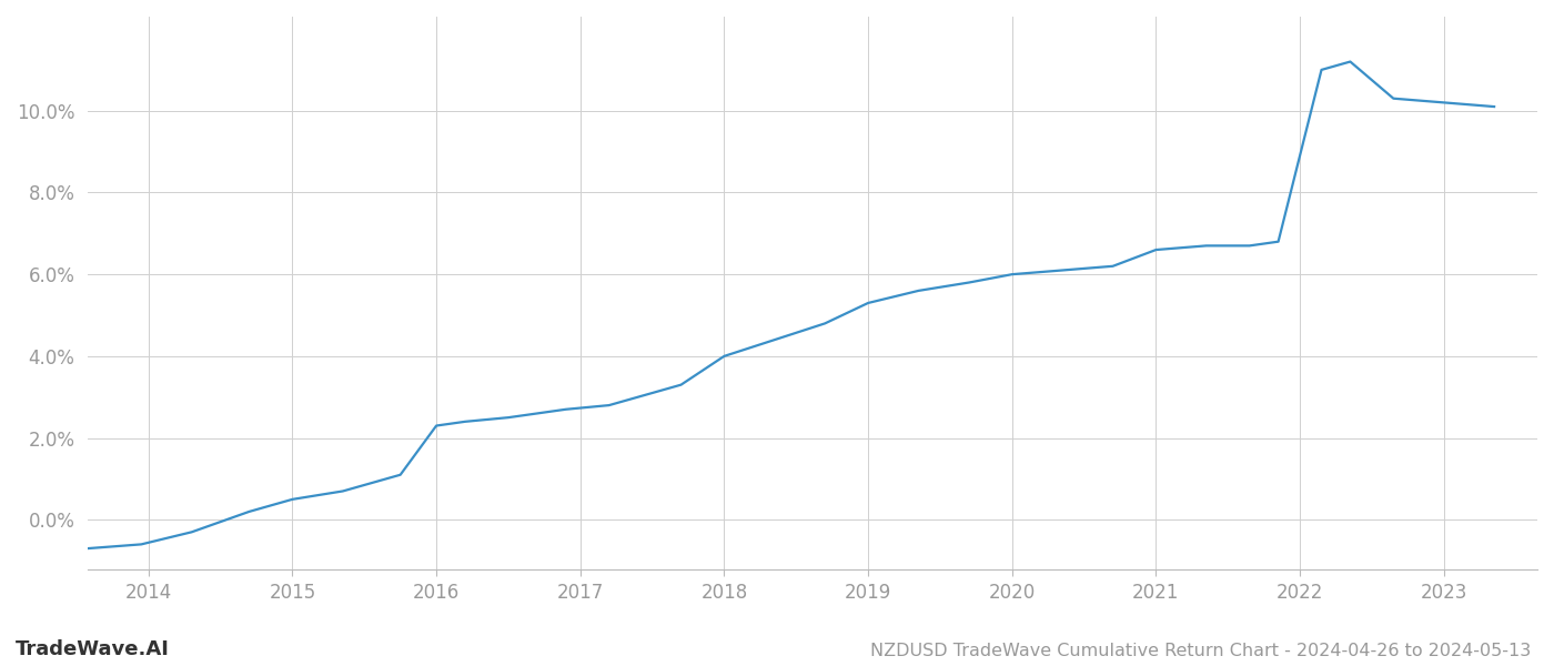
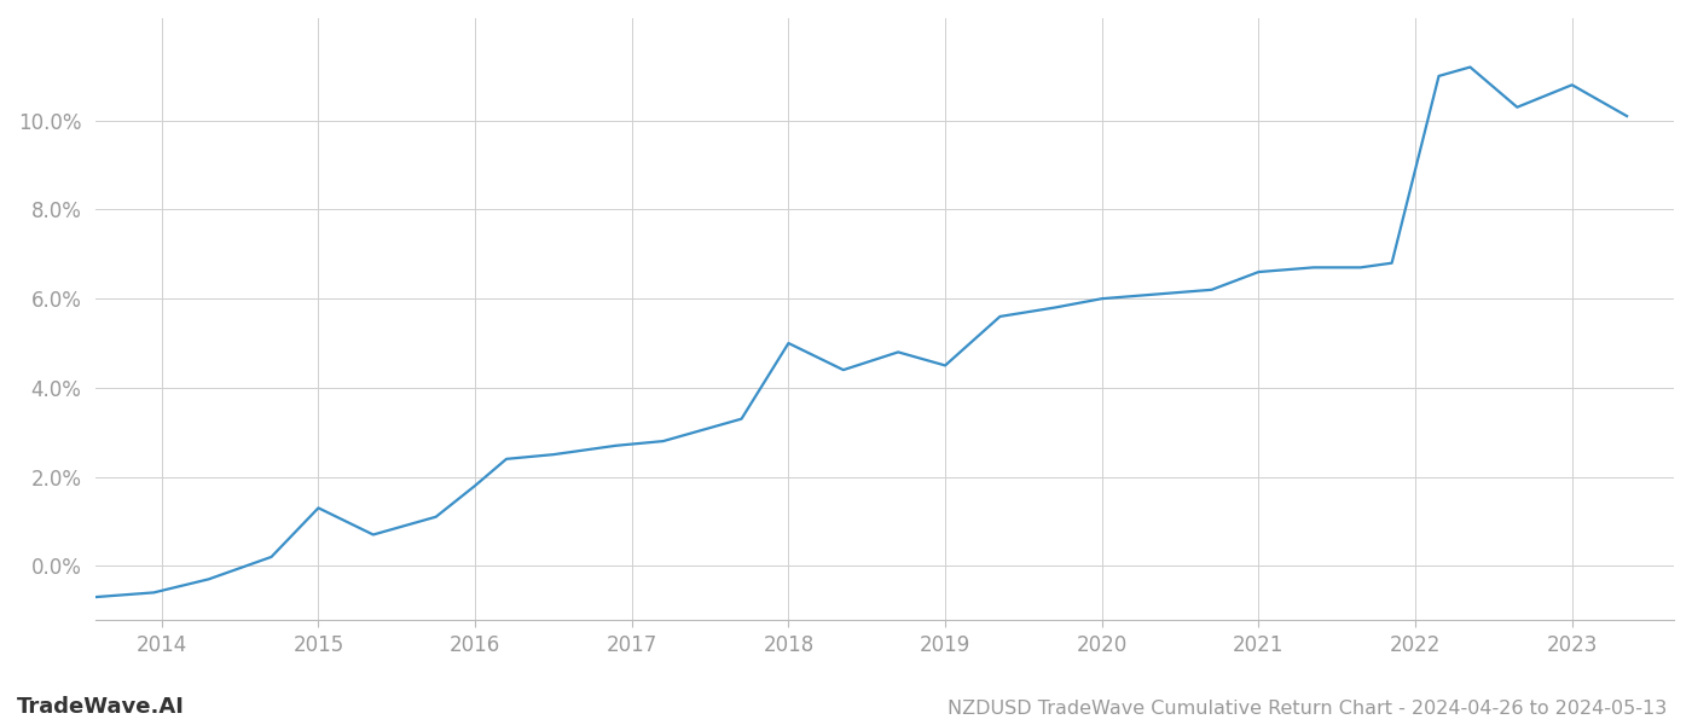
2015: 0.5% -> 1.3%
2016: 2.3% -> 1.8%
2018: 4.0% -> 5.0%
2019: 5.3% -> 4.5%
2023: 10.2% -> 10.8%
